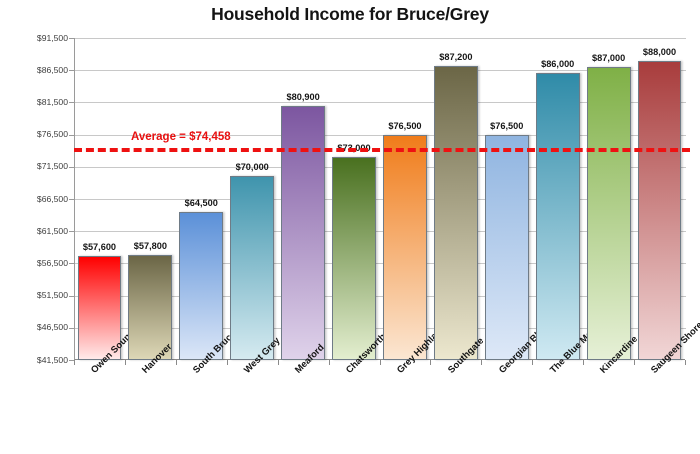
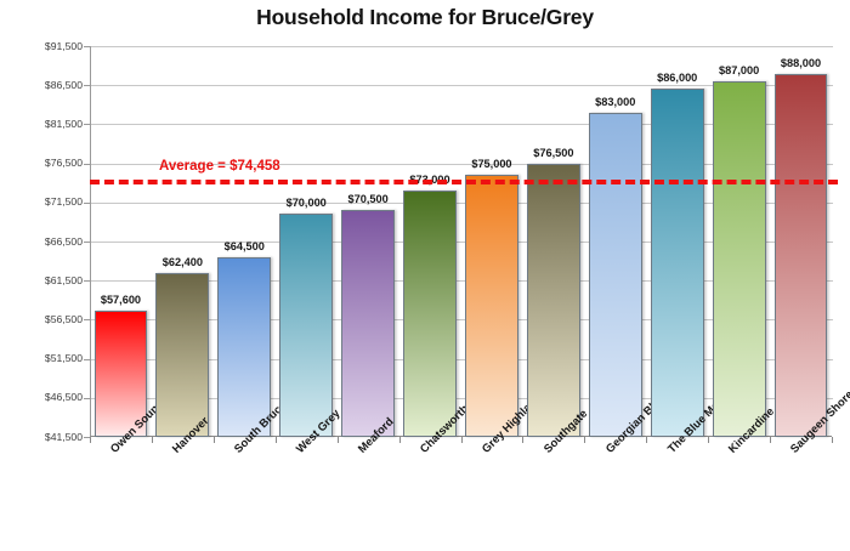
Hanover: $57,800 -> $62,400
Meaford: $80,900 -> $70,500
Grey Highlands: $76,500 -> $75,000
Southgate: $87,200 -> $76,500
Georgian Bluffs: $76,500 -> $83,000
